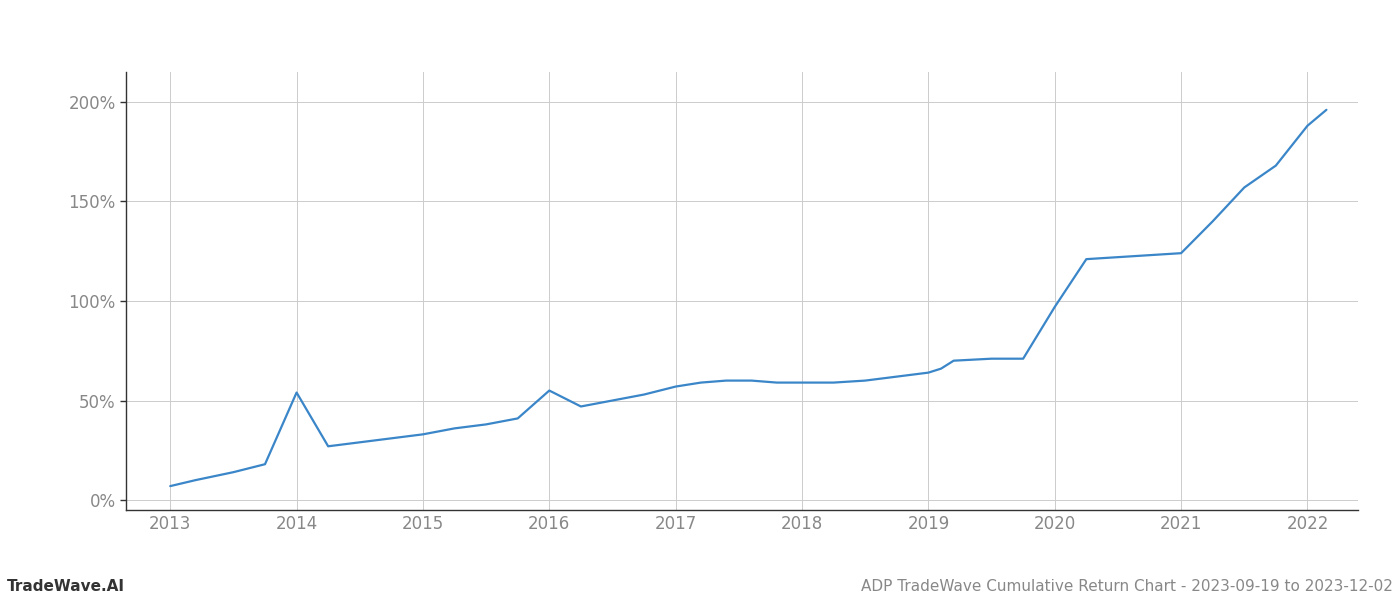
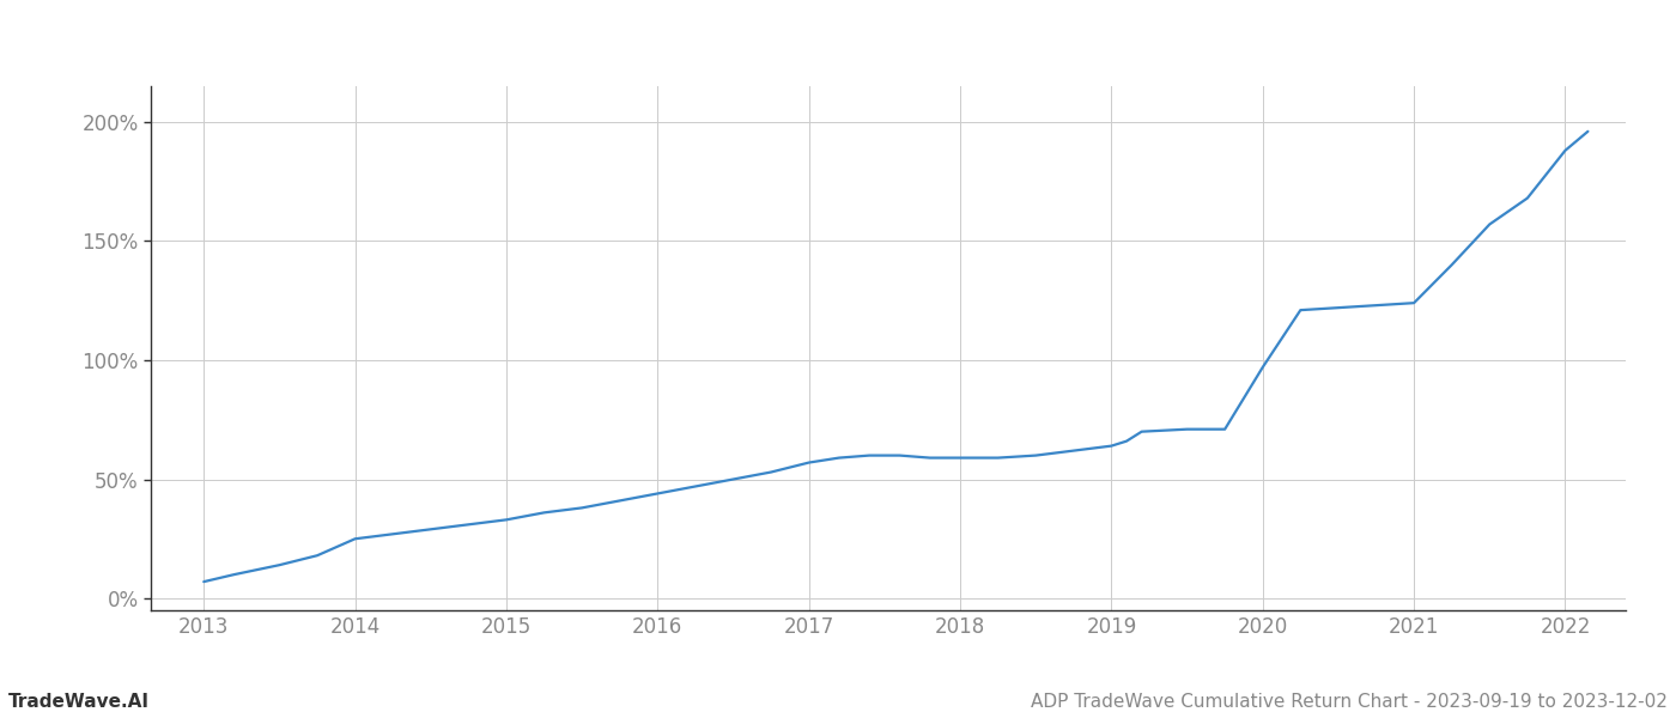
2014: 54% -> 25%
2016: 55% -> 44%
